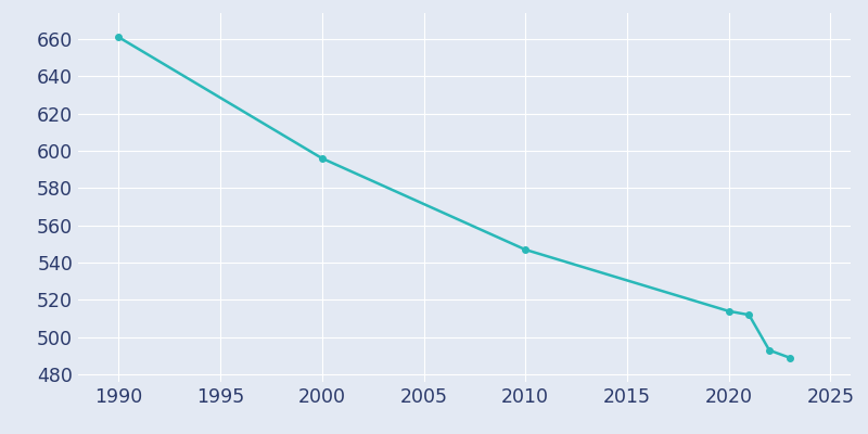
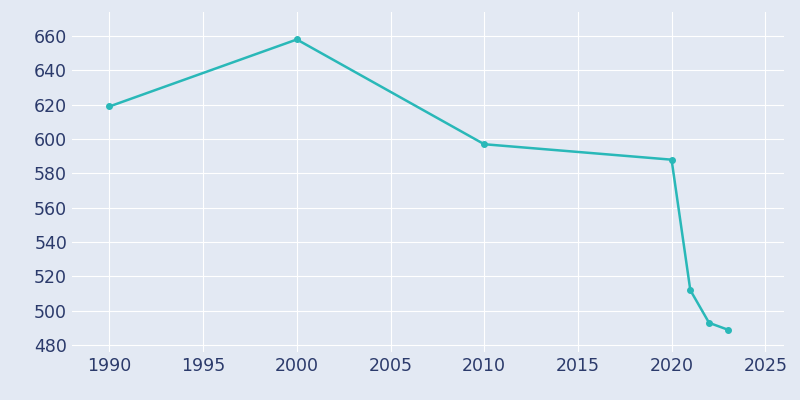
1990: 661 -> 619
2000: 596 -> 658
2010: 547 -> 597
2020: 514 -> 588
